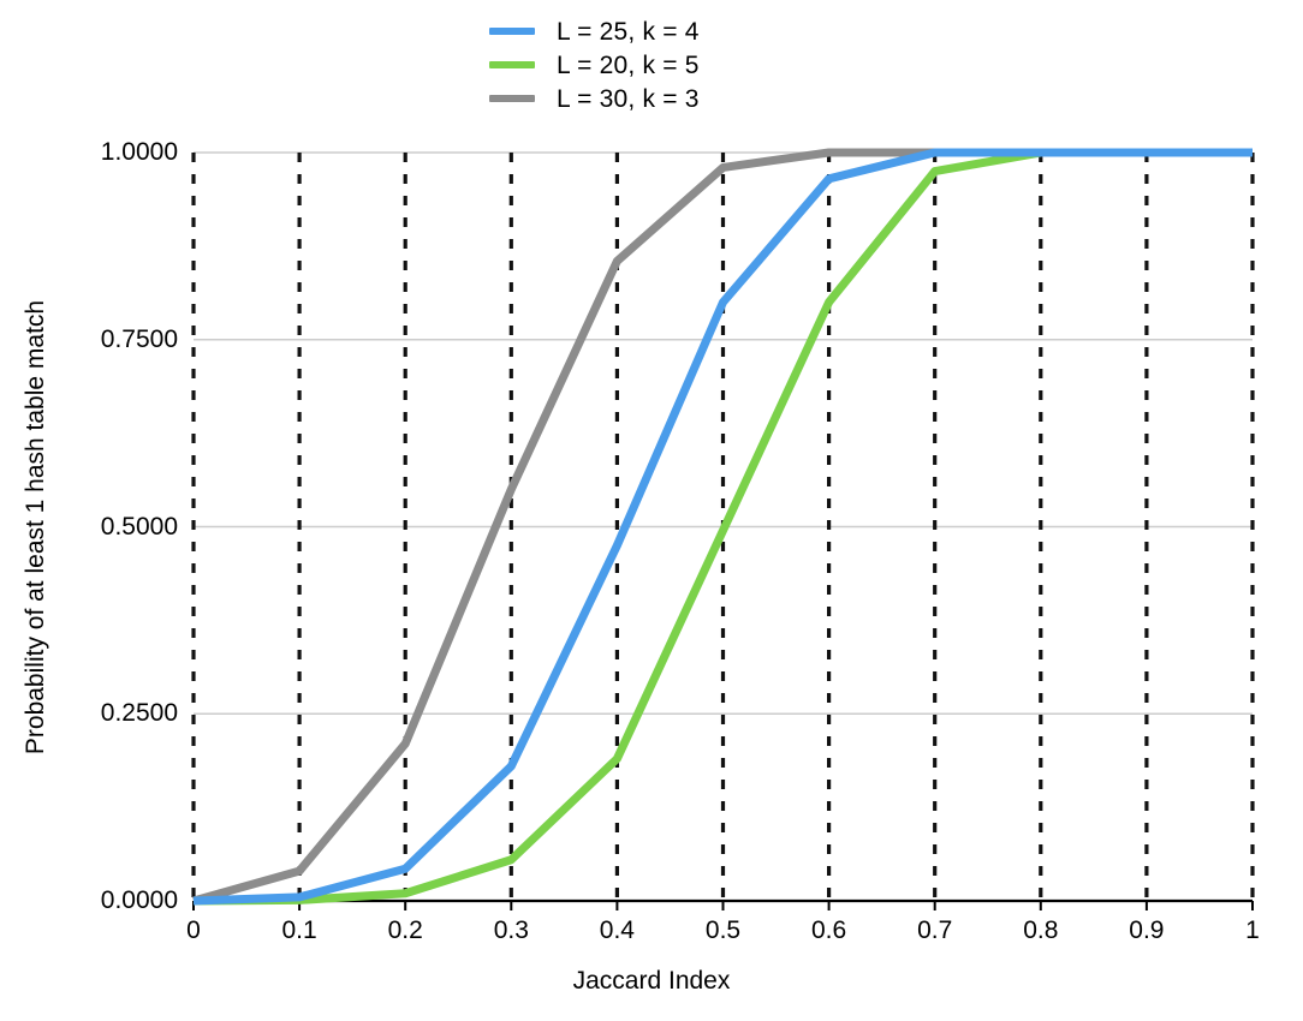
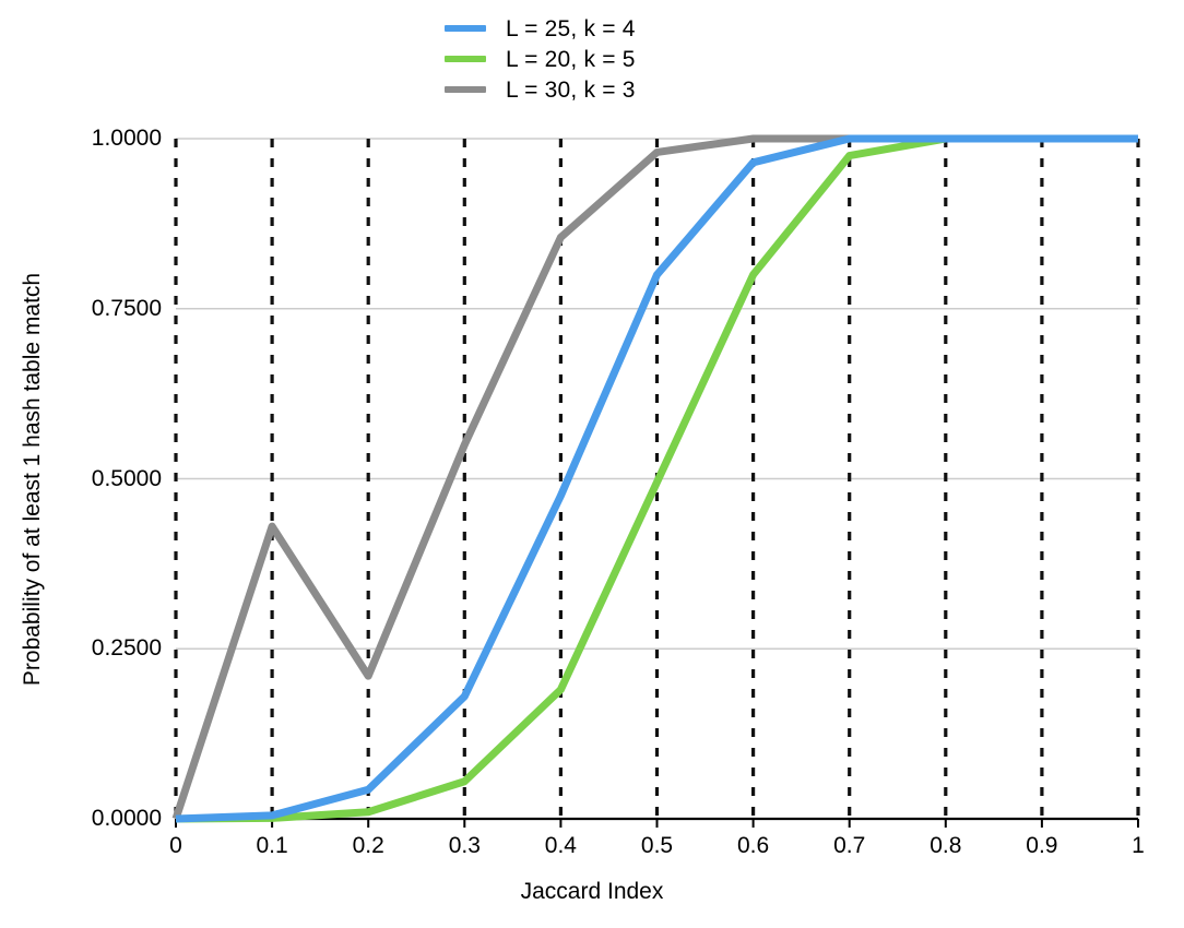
L = 30, k = 3/0.1: 0.04 -> 0.43
